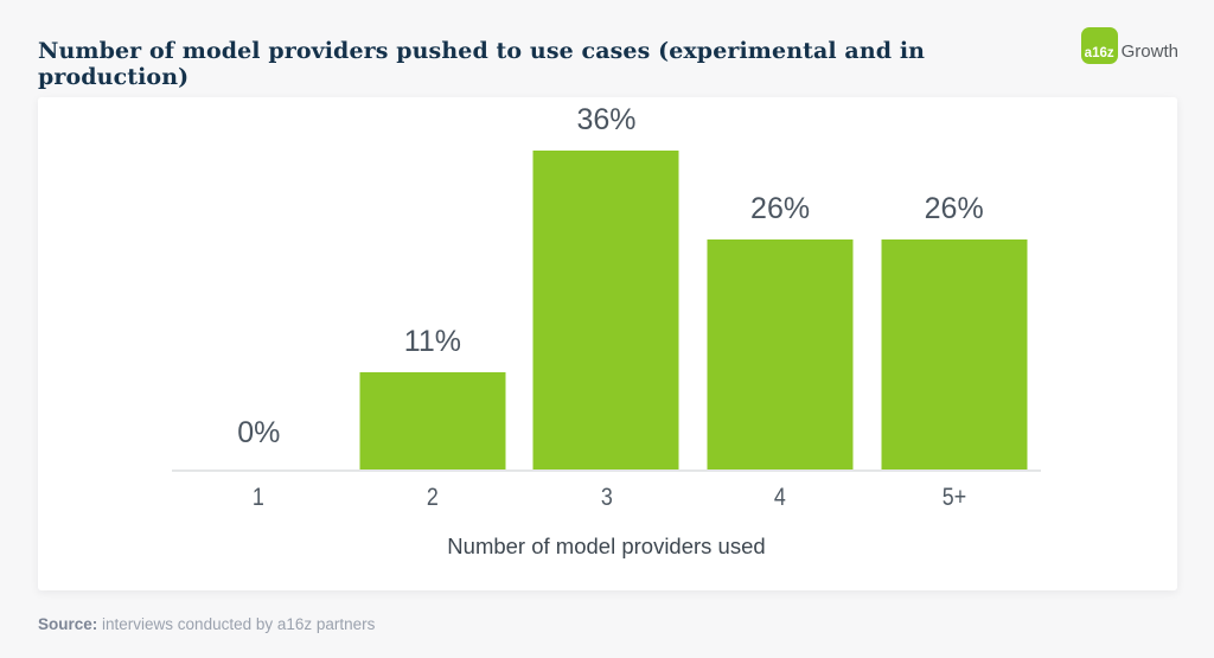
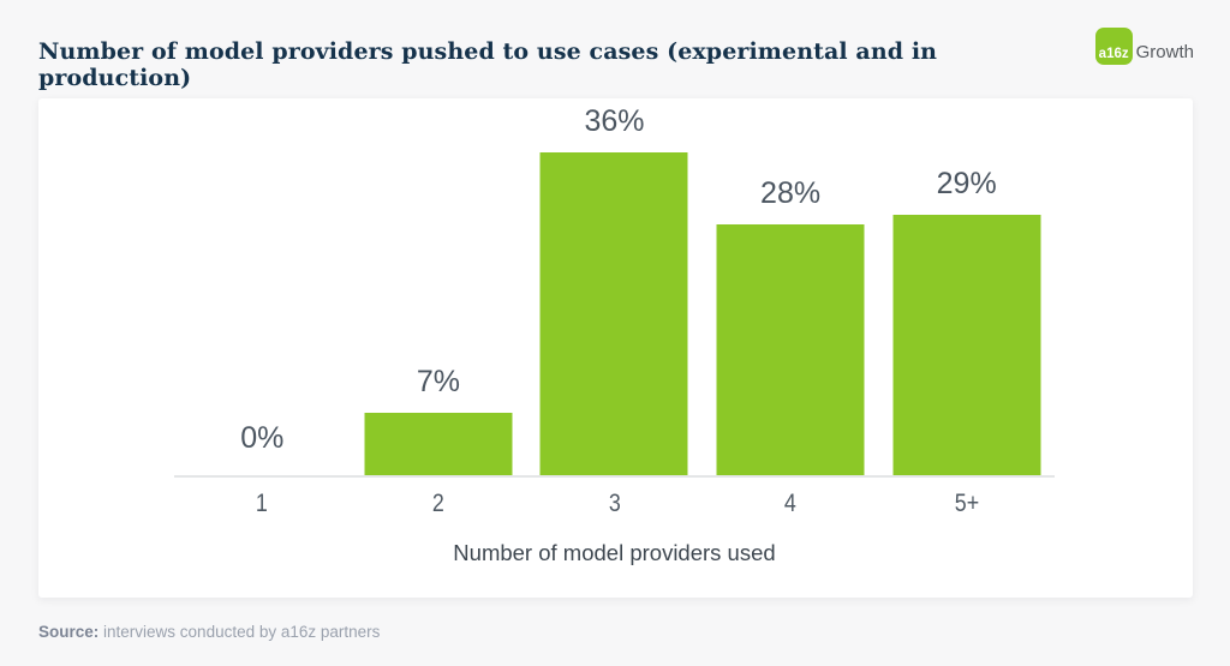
2: 11% -> 7%
4: 26% -> 28%
5+: 26% -> 29%
